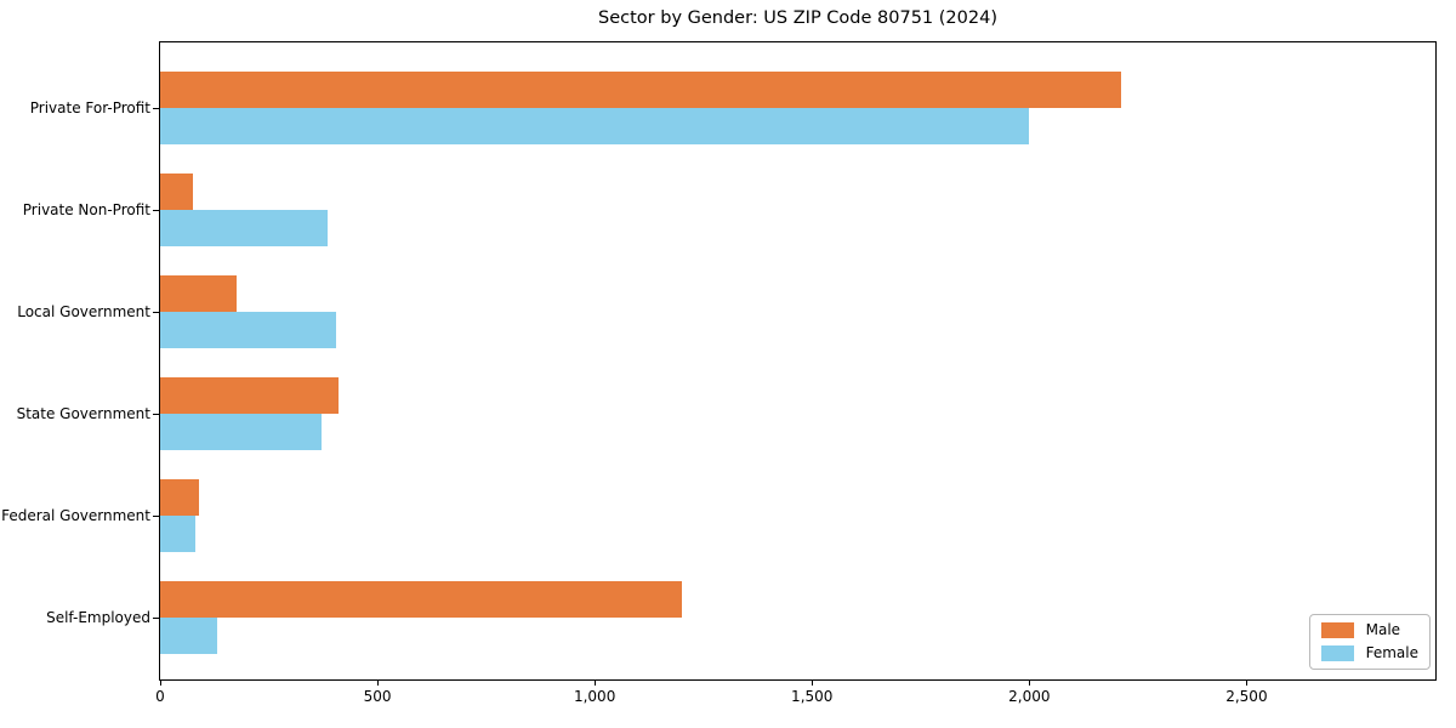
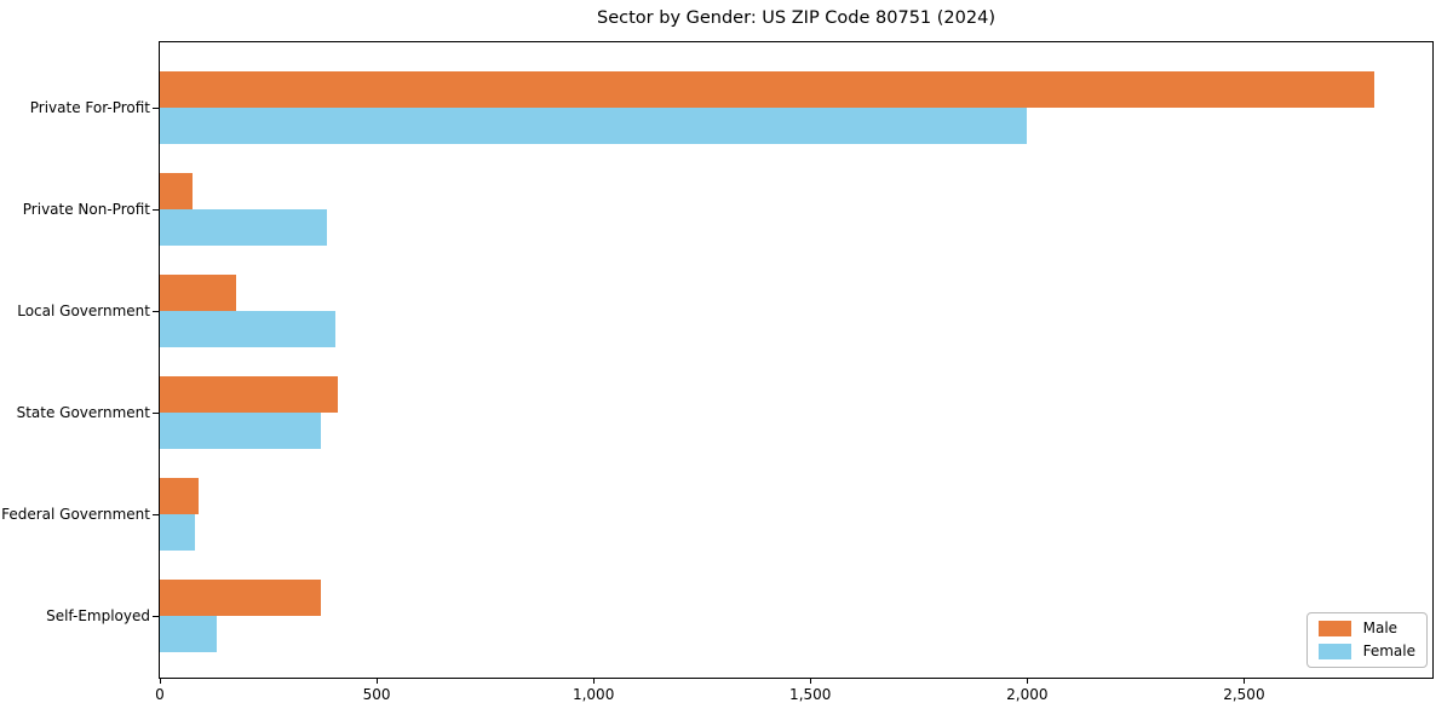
Male/Private For-Profit: 2210 -> 2800
Male/Self-Employed: 1200 -> 370
